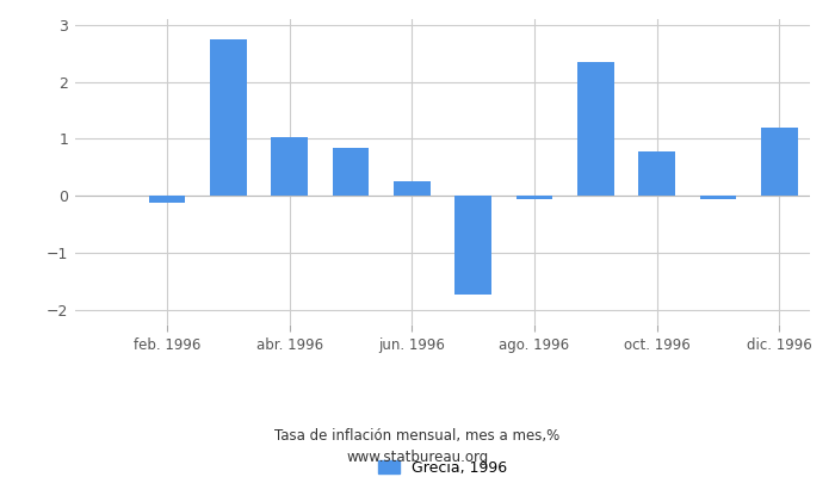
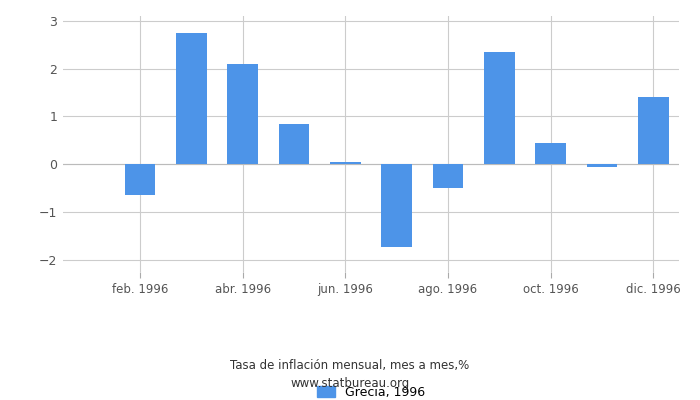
feb. 1996: -0.12 -> -0.65
abr. 1996: 1.03 -> 2.10
jun. 1996: 0.25 -> 0.05
ago. 1996: -0.05 -> -0.50
oct. 1996: 0.78 -> 0.45
dic. 1996: 1.20 -> 1.40
